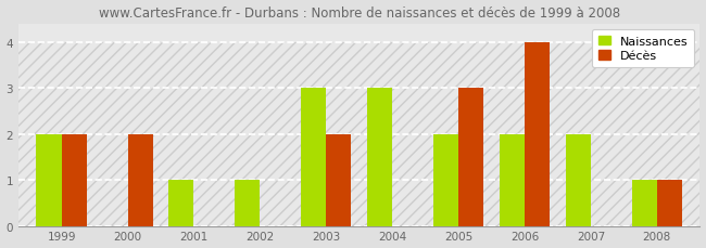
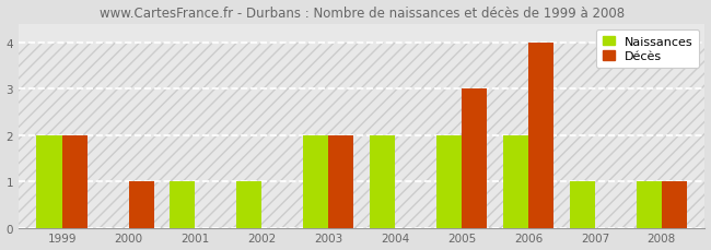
Décès/2000: 2 -> 1
Naissances/2003: 3 -> 2
Naissances/2004: 3 -> 2
Naissances/2007: 2 -> 1
